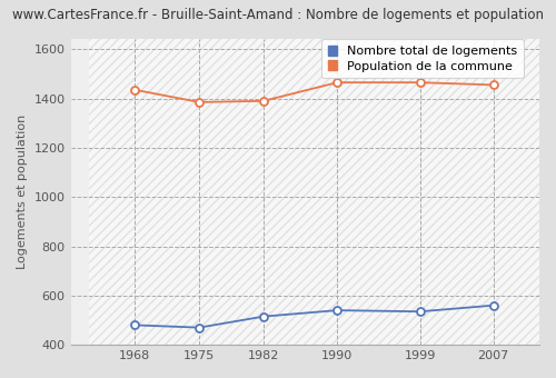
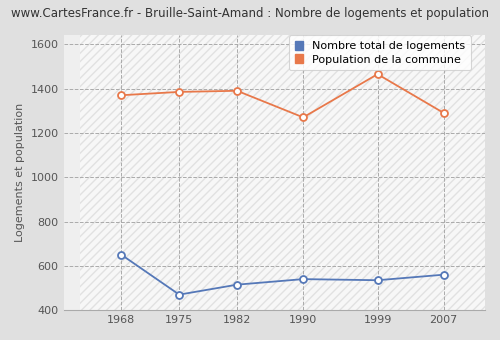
Nombre total de logements/1968: 480 -> 650
Population de la commune/1968: 1435 -> 1370
Population de la commune/1990: 1465 -> 1270
Population de la commune/2007: 1455 -> 1290
